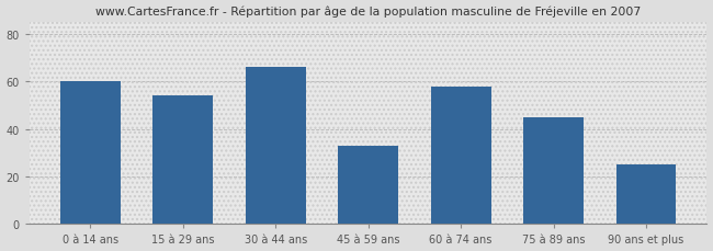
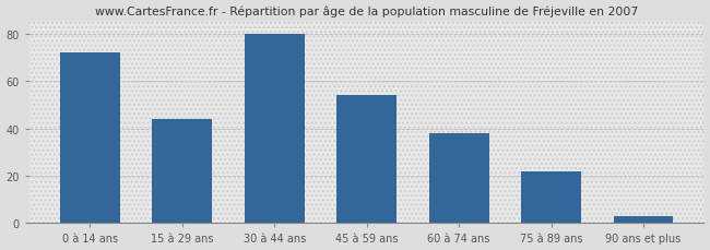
0 à 14 ans: 60 -> 72
15 à 29 ans: 54 -> 44
30 à 44 ans: 66 -> 80
45 à 59 ans: 33 -> 54
60 à 74 ans: 58 -> 38
75 à 89 ans: 45 -> 22
90 ans et plus: 25 -> 3
